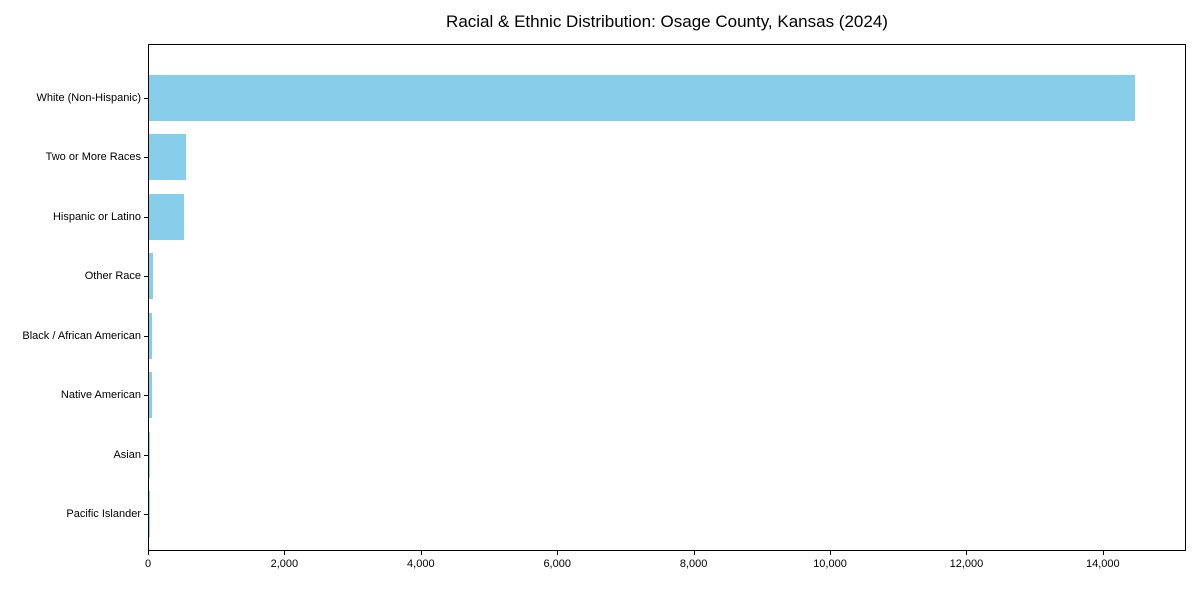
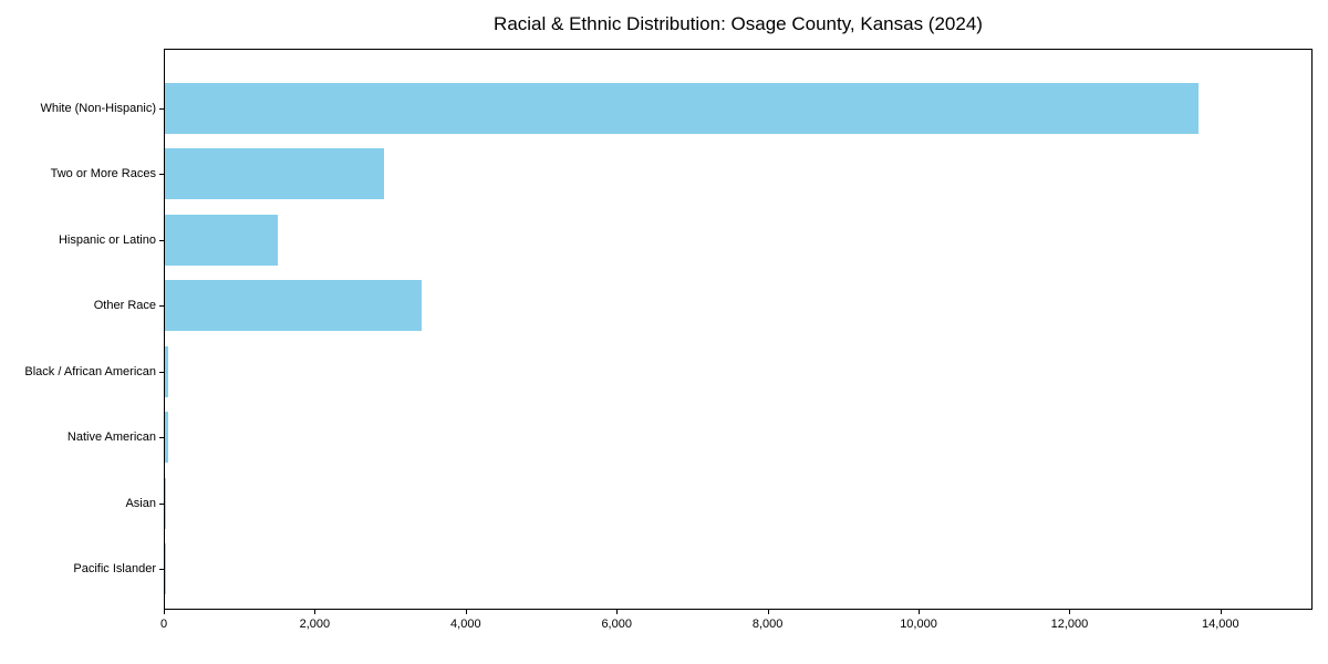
White (Non-Hispanic): 14500 -> 13700
Two or More Races: 500 -> 2900
Hispanic or Latino: 500 -> 1500
Other Race: 100 -> 3400
